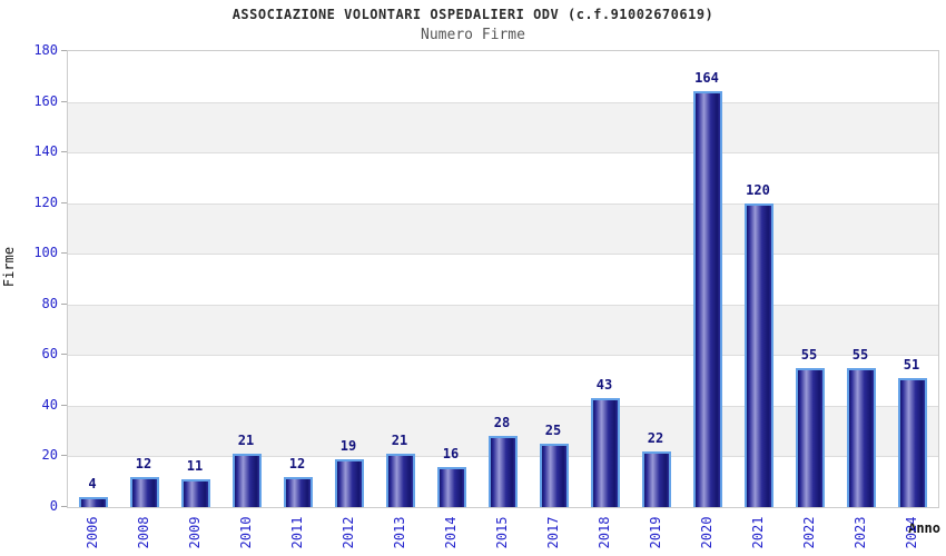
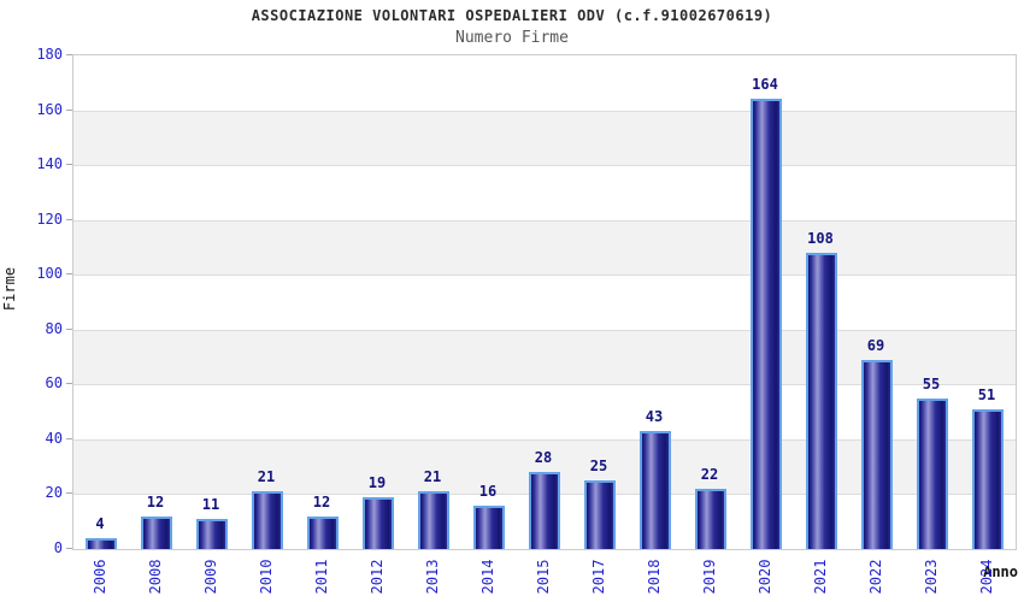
2021: 120 -> 108
2022: 55 -> 69
